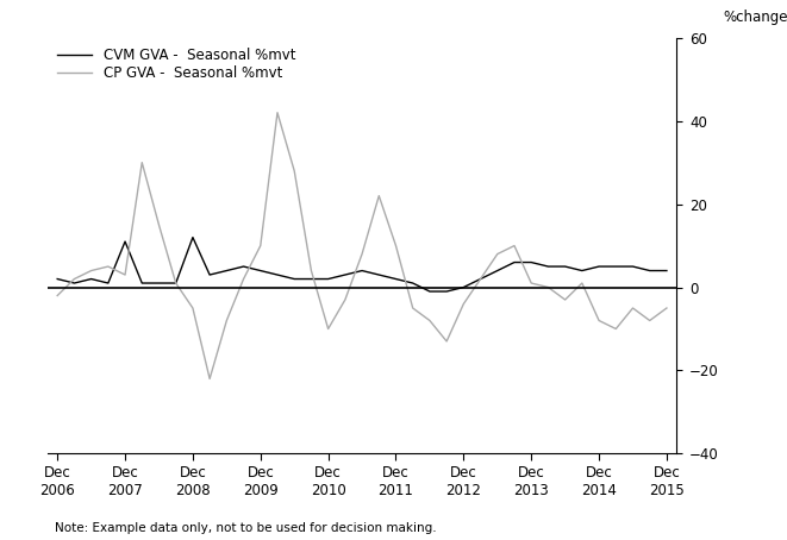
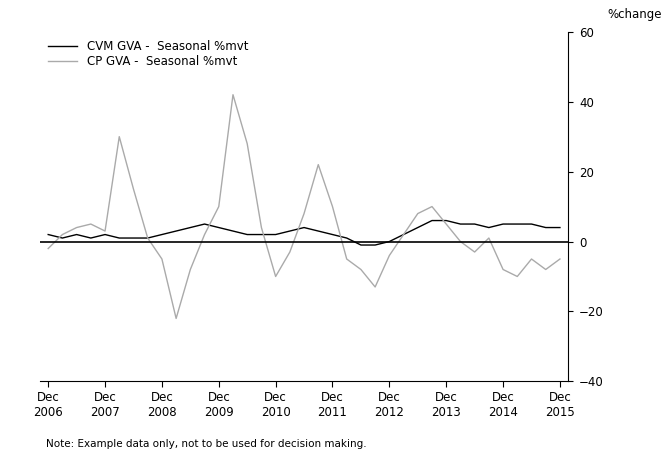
CVM GVA - Seasonal %mvt/Dec 2007: 11 -> 2
CVM GVA - Seasonal %mvt/Dec 2008: 12 -> 2
CP GVA - Seasonal %mvt/Dec 2013: 1 -> 5
